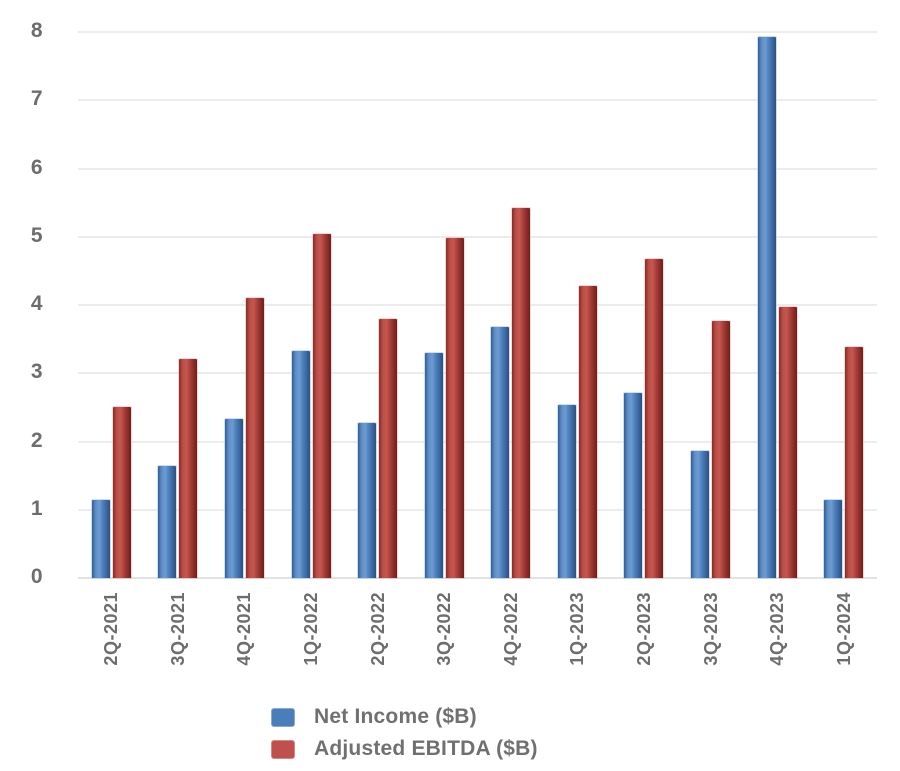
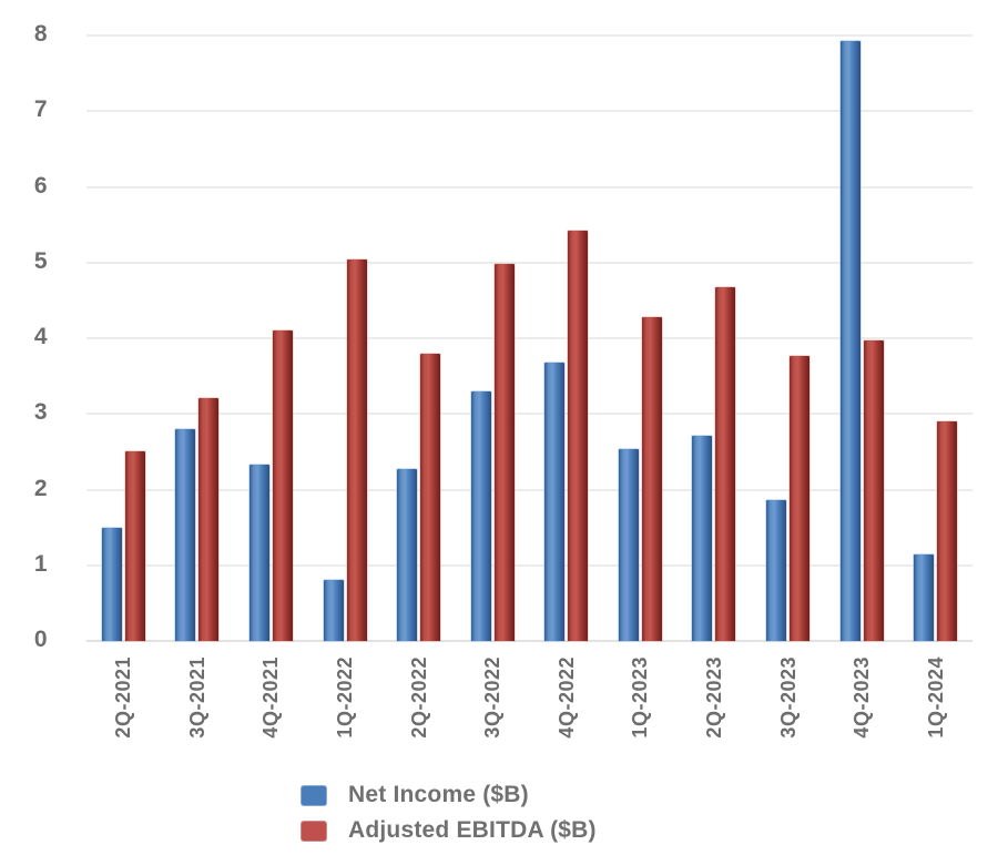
Net Income ($B)/2Q-2021: 1.1 -> 1.5
Net Income ($B)/3Q-2021: 1.6 -> 2.8
Net Income ($B)/1Q-2022: 3.3 -> 0.8
Adjusted EBITDA ($B)/1Q-2024: 3.4 -> 2.9
